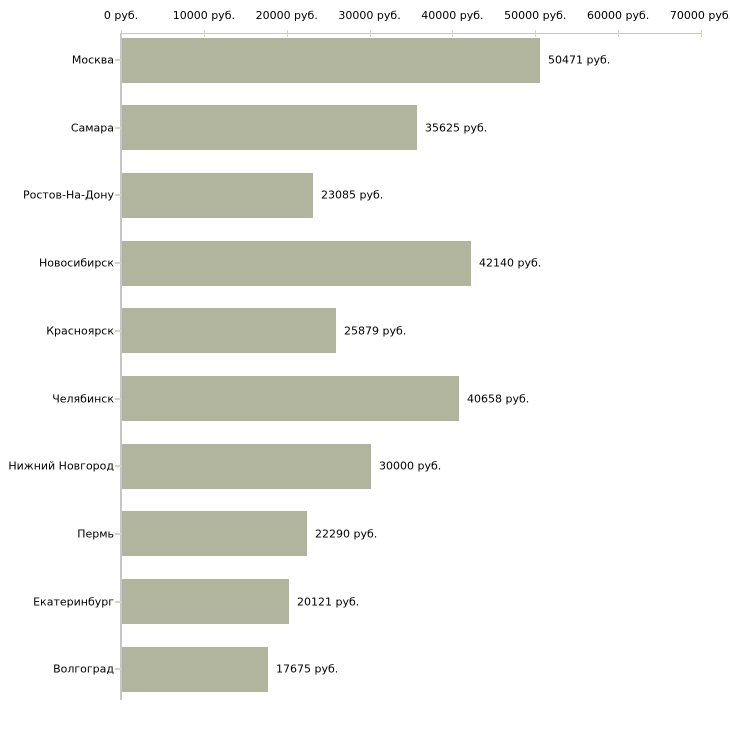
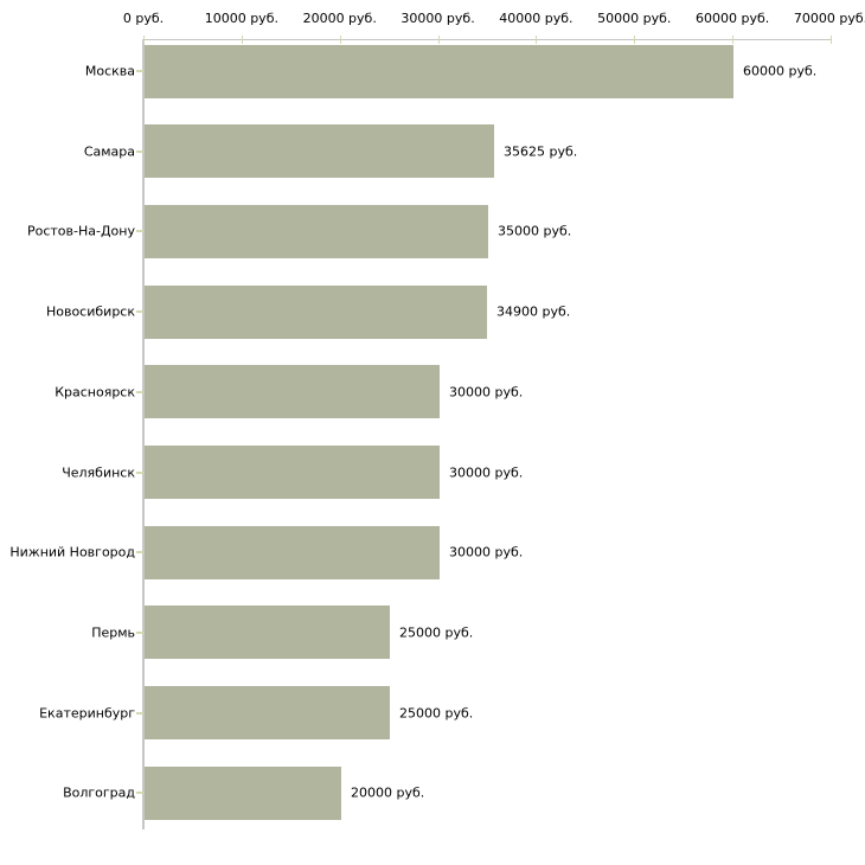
Москва: 50471 -> 60000
Ростов-На-Дону: 23085 -> 35000
Новосибирск: 42140 -> 34900
Красноярск: 25879 -> 30000
Челябинск: 40658 -> 30000
Пермь: 22290 -> 25000
Екатеринбург: 20121 -> 25000
Волгоград: 17675 -> 20000
